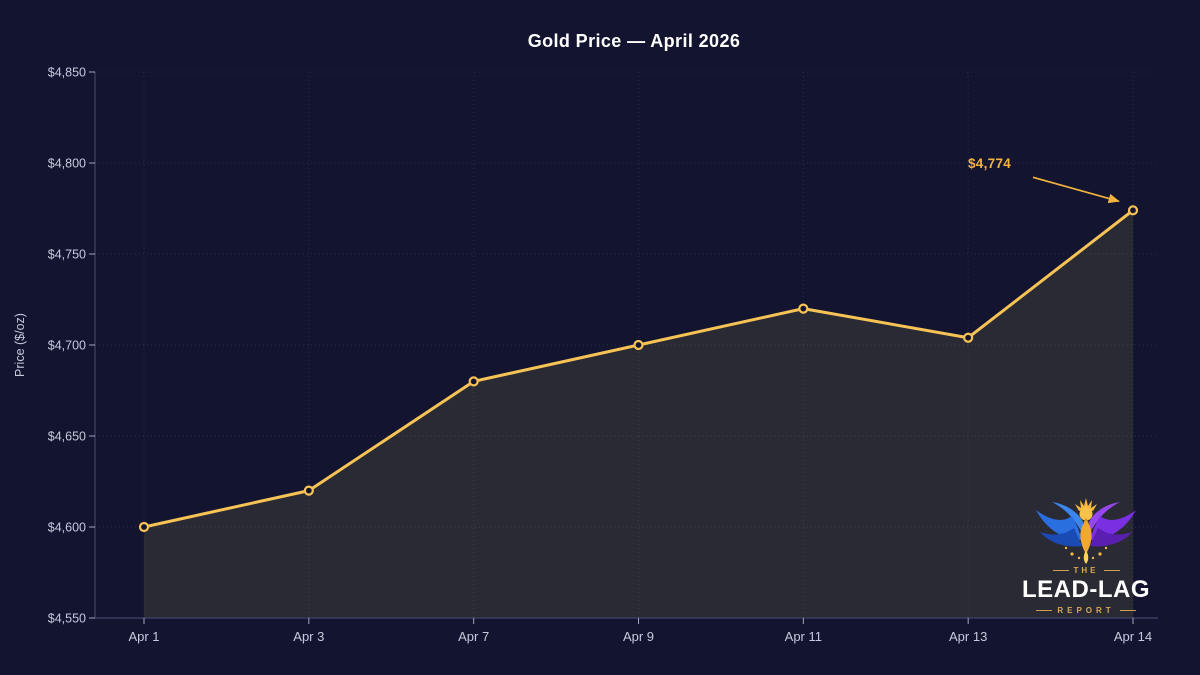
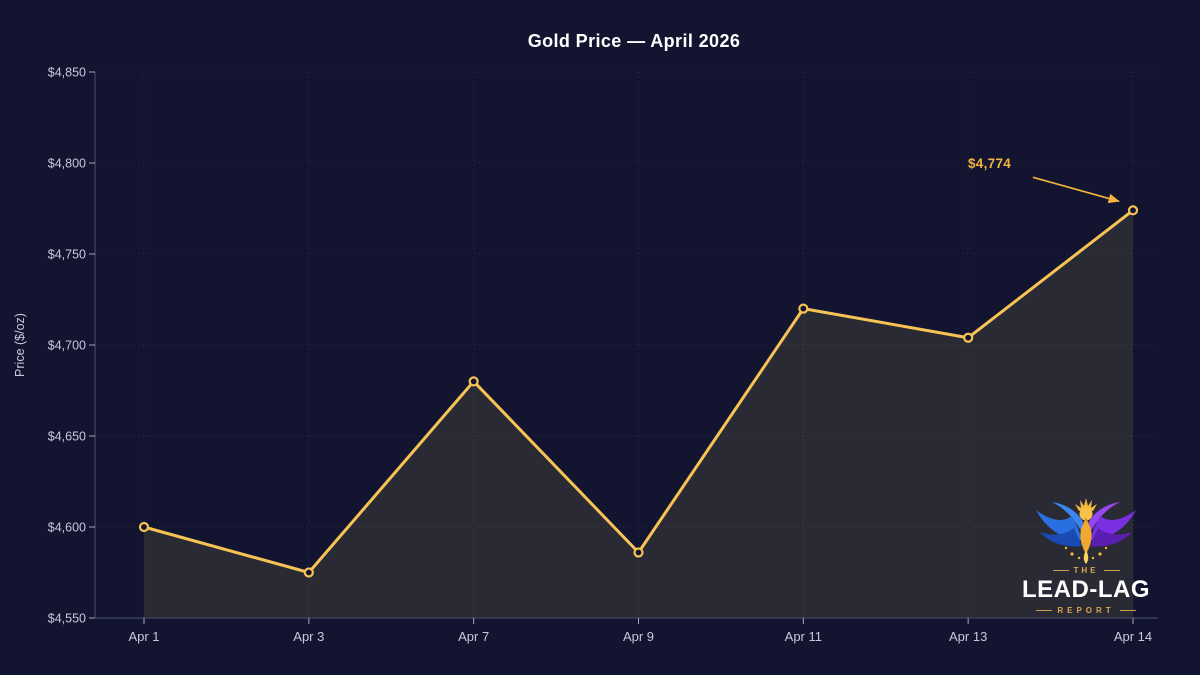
Apr 3: $4620 -> $4575
Apr 9: $4700 -> $4586
